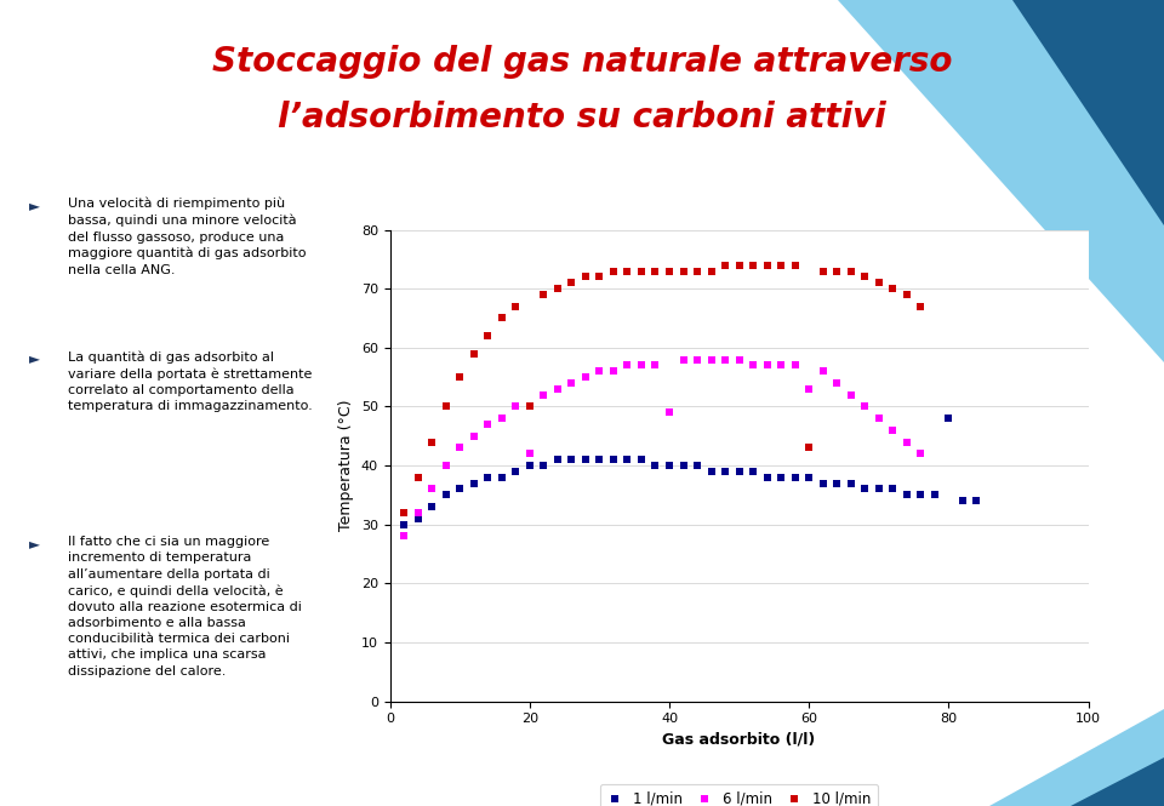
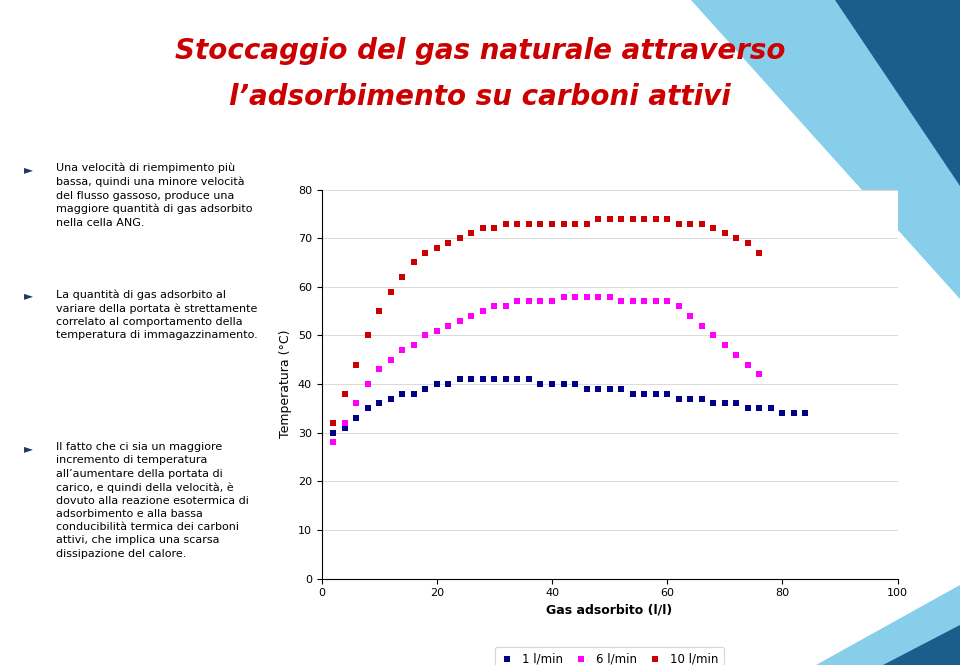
6 l/min/20: 42 -> 51
10 l/min/20: 50 -> 68
6 l/min/40: 49 -> 57
6 l/min/60: 53 -> 57
10 l/min/60: 43 -> 74
1 l/min/80: 48 -> 34
